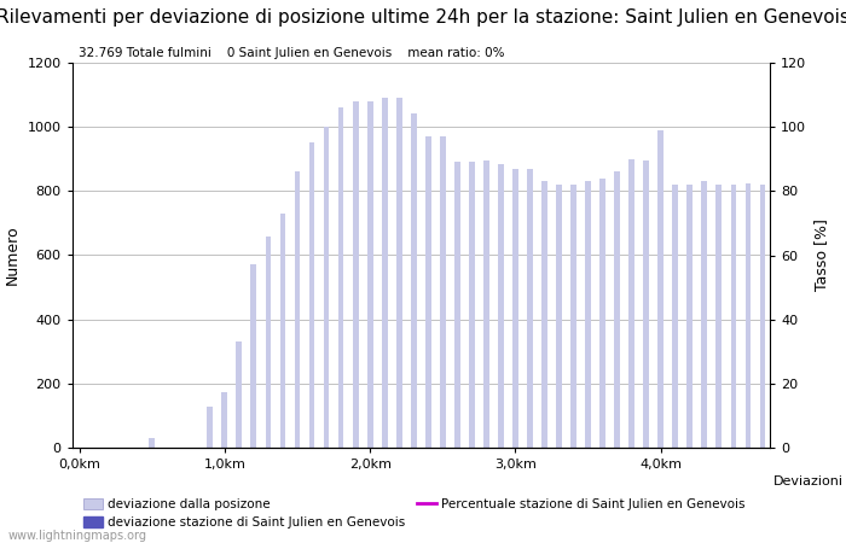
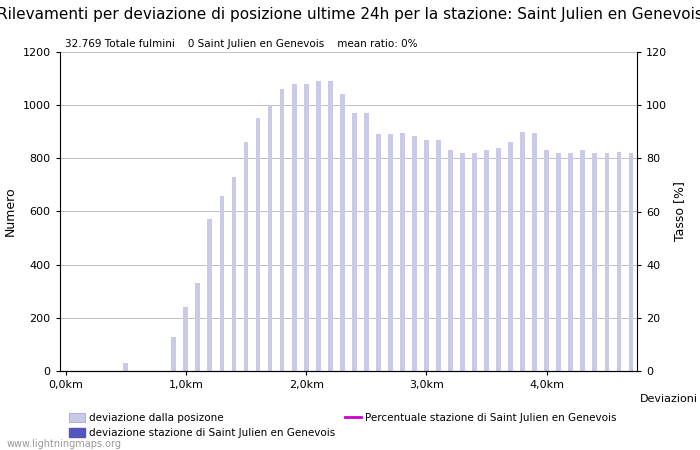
1,0km: 175 -> 240
4,0km: 990 -> 830
